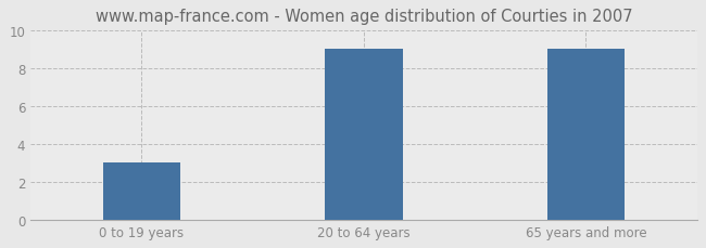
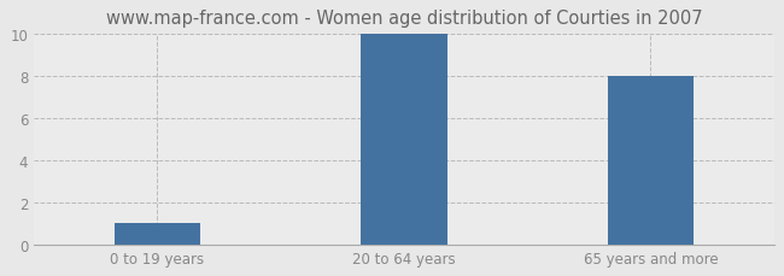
0 to 19 years: 3 -> 1
20 to 64 years: 9 -> 10
65 years and more: 9 -> 8
